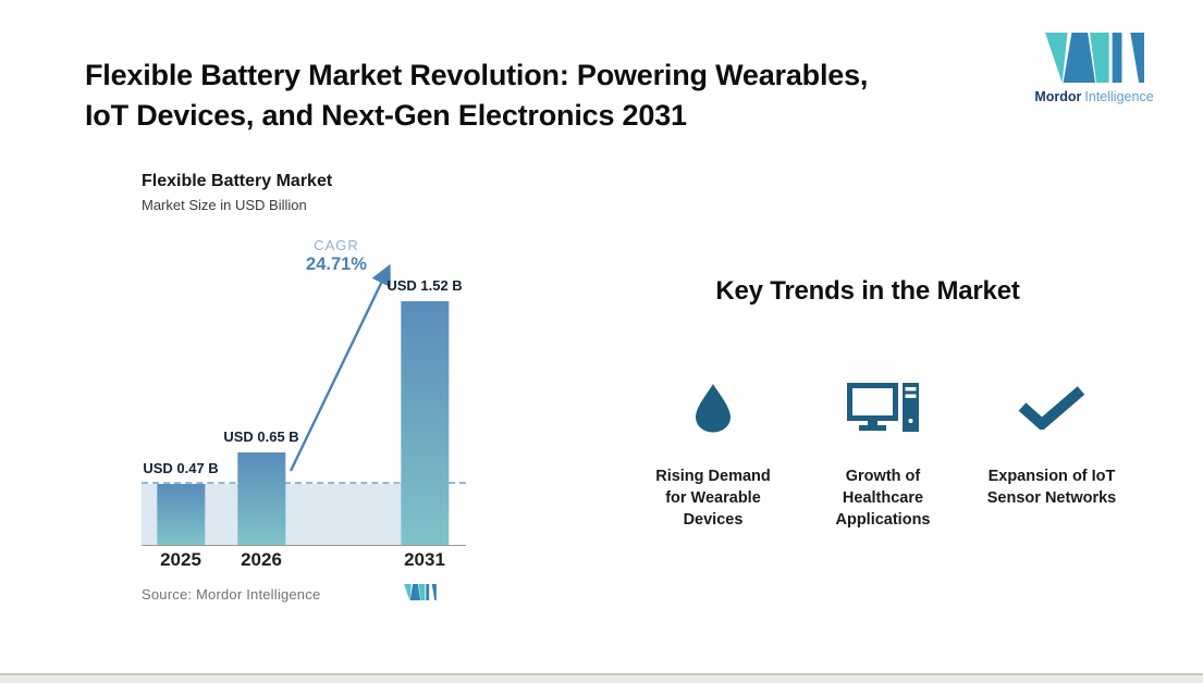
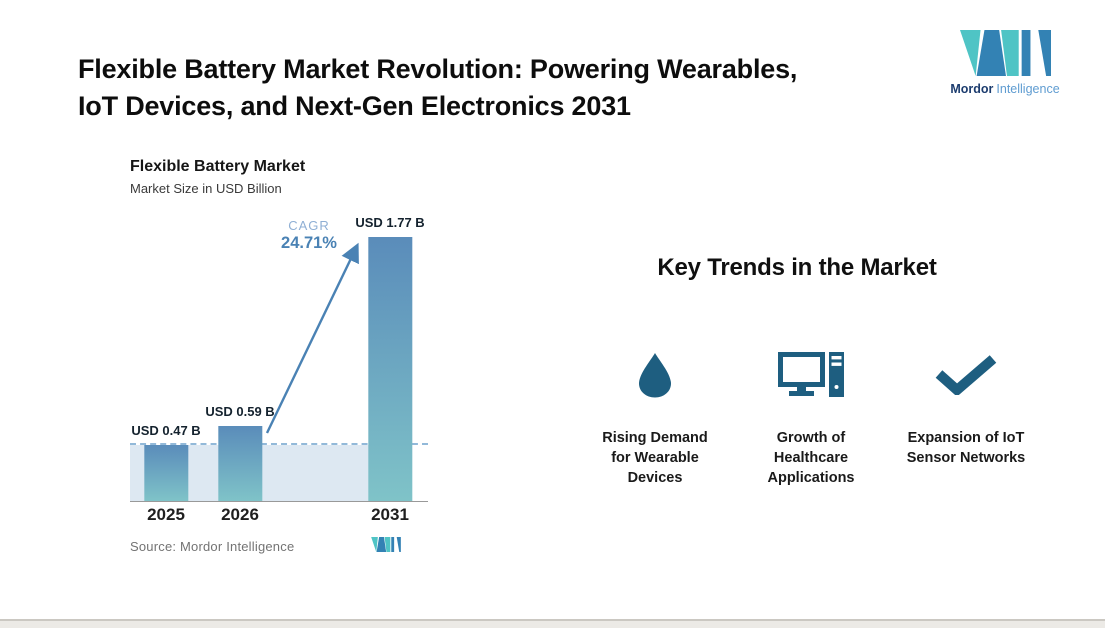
2026: 0.65 -> 0.59
2031: 1.52 -> 1.77
